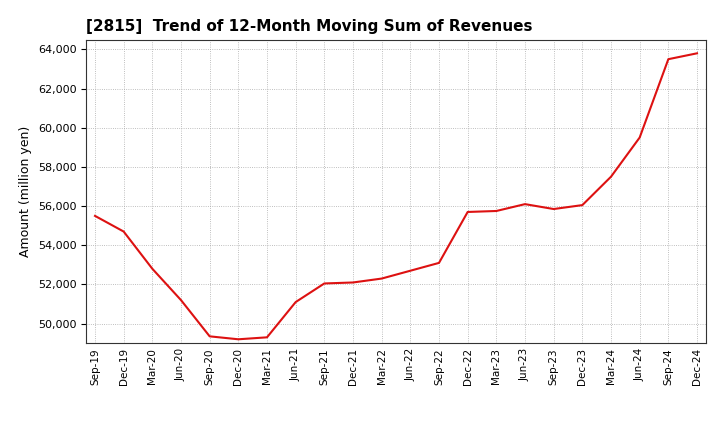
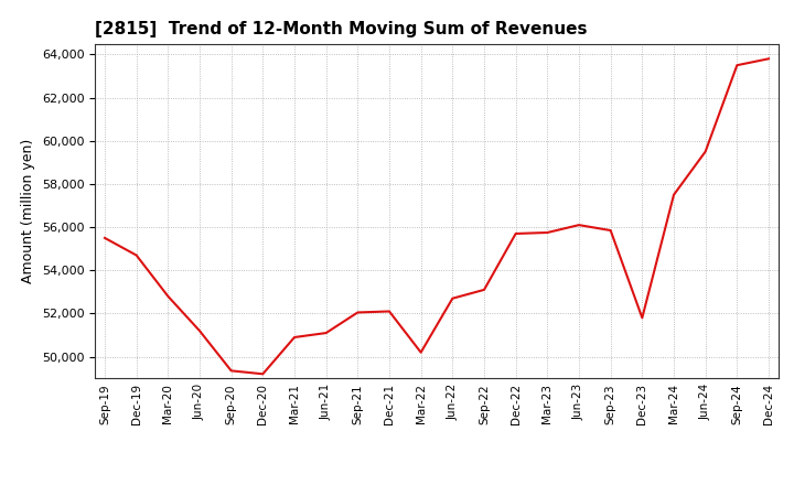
Mar-21: 49,300 -> 50,900
Mar-22: 52,300 -> 50,200
Dec-23: 56,000 -> 51,800
